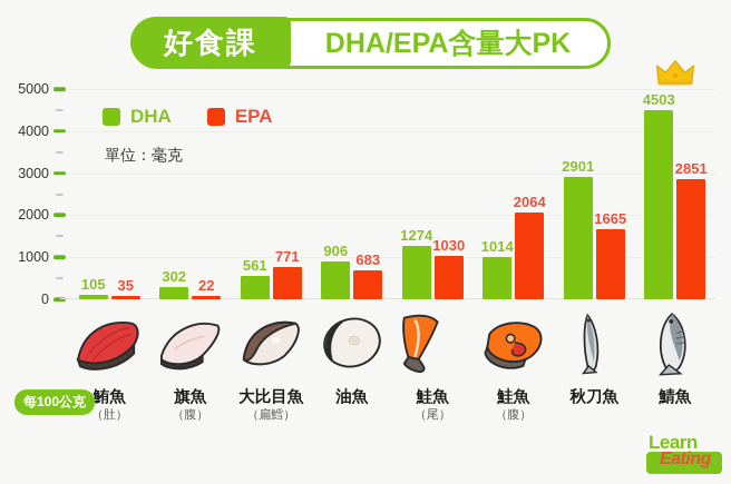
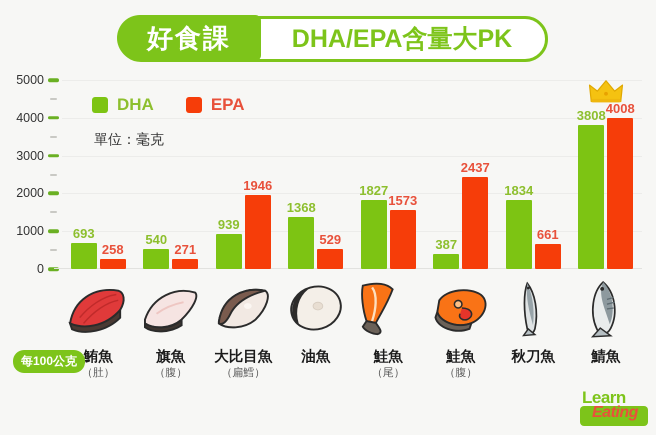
DHA/鮪魚（肚）: 105 -> 693
EPA/鮪魚（肚）: 35 -> 258
DHA/旗魚（腹）: 302 -> 540
EPA/旗魚（腹）: 22 -> 271
DHA/大比目魚（扁鱈）: 561 -> 939
EPA/大比目魚（扁鱈）: 771 -> 1946
DHA/油魚: 906 -> 1368
EPA/油魚: 683 -> 529
DHA/鮭魚（尾）: 1274 -> 1827
EPA/鮭魚（尾）: 1030 -> 1573
DHA/鮭魚（腹）: 1014 -> 387
EPA/鮭魚（腹）: 2064 -> 2437
DHA/秋刀魚: 2901 -> 1834
EPA/秋刀魚: 1665 -> 661
DHA/鯖魚: 4503 -> 3808
EPA/鯖魚: 2851 -> 4008
